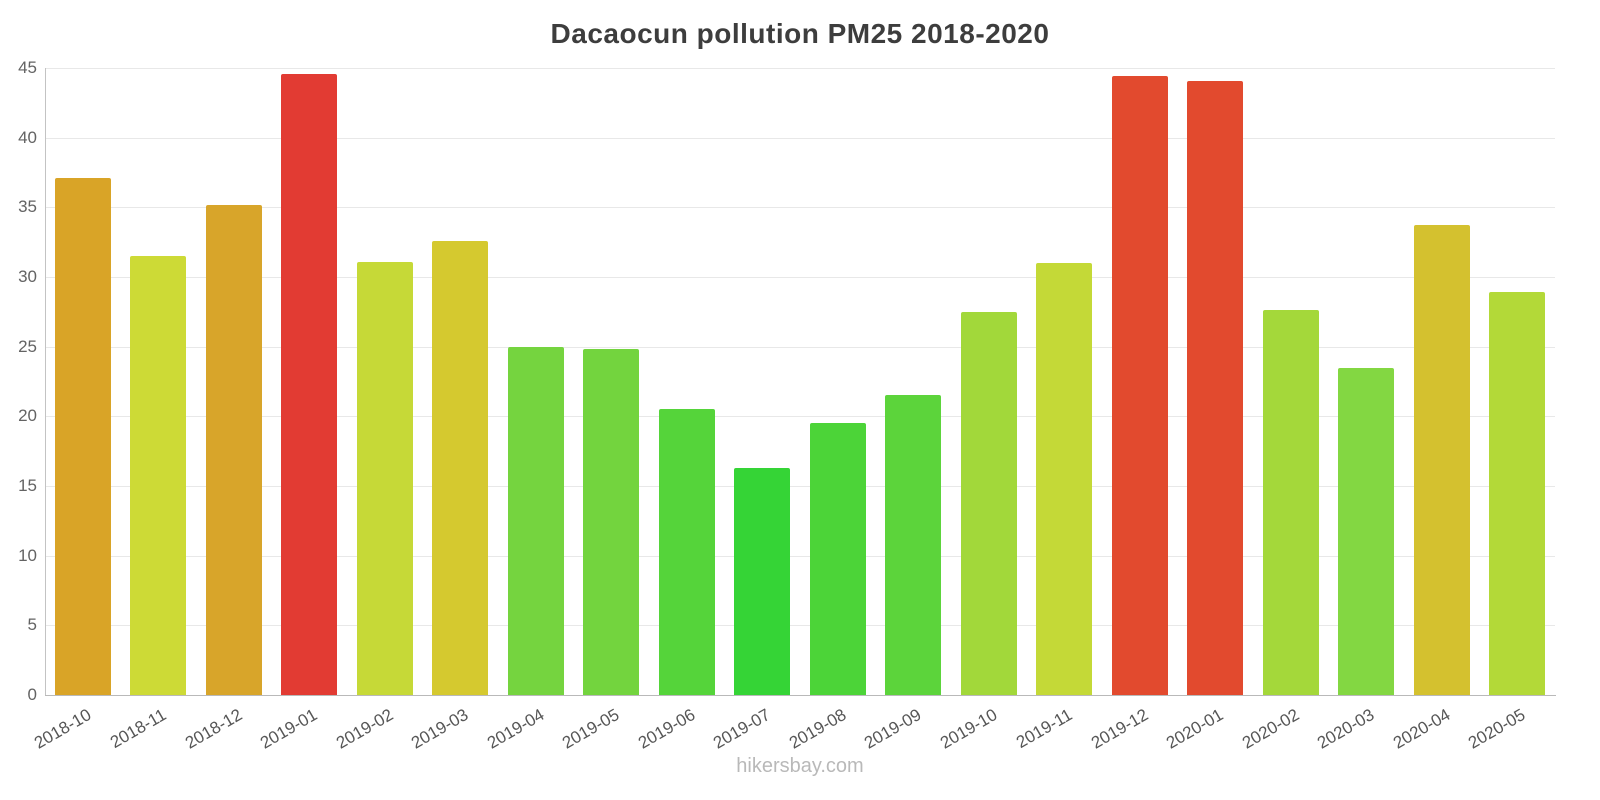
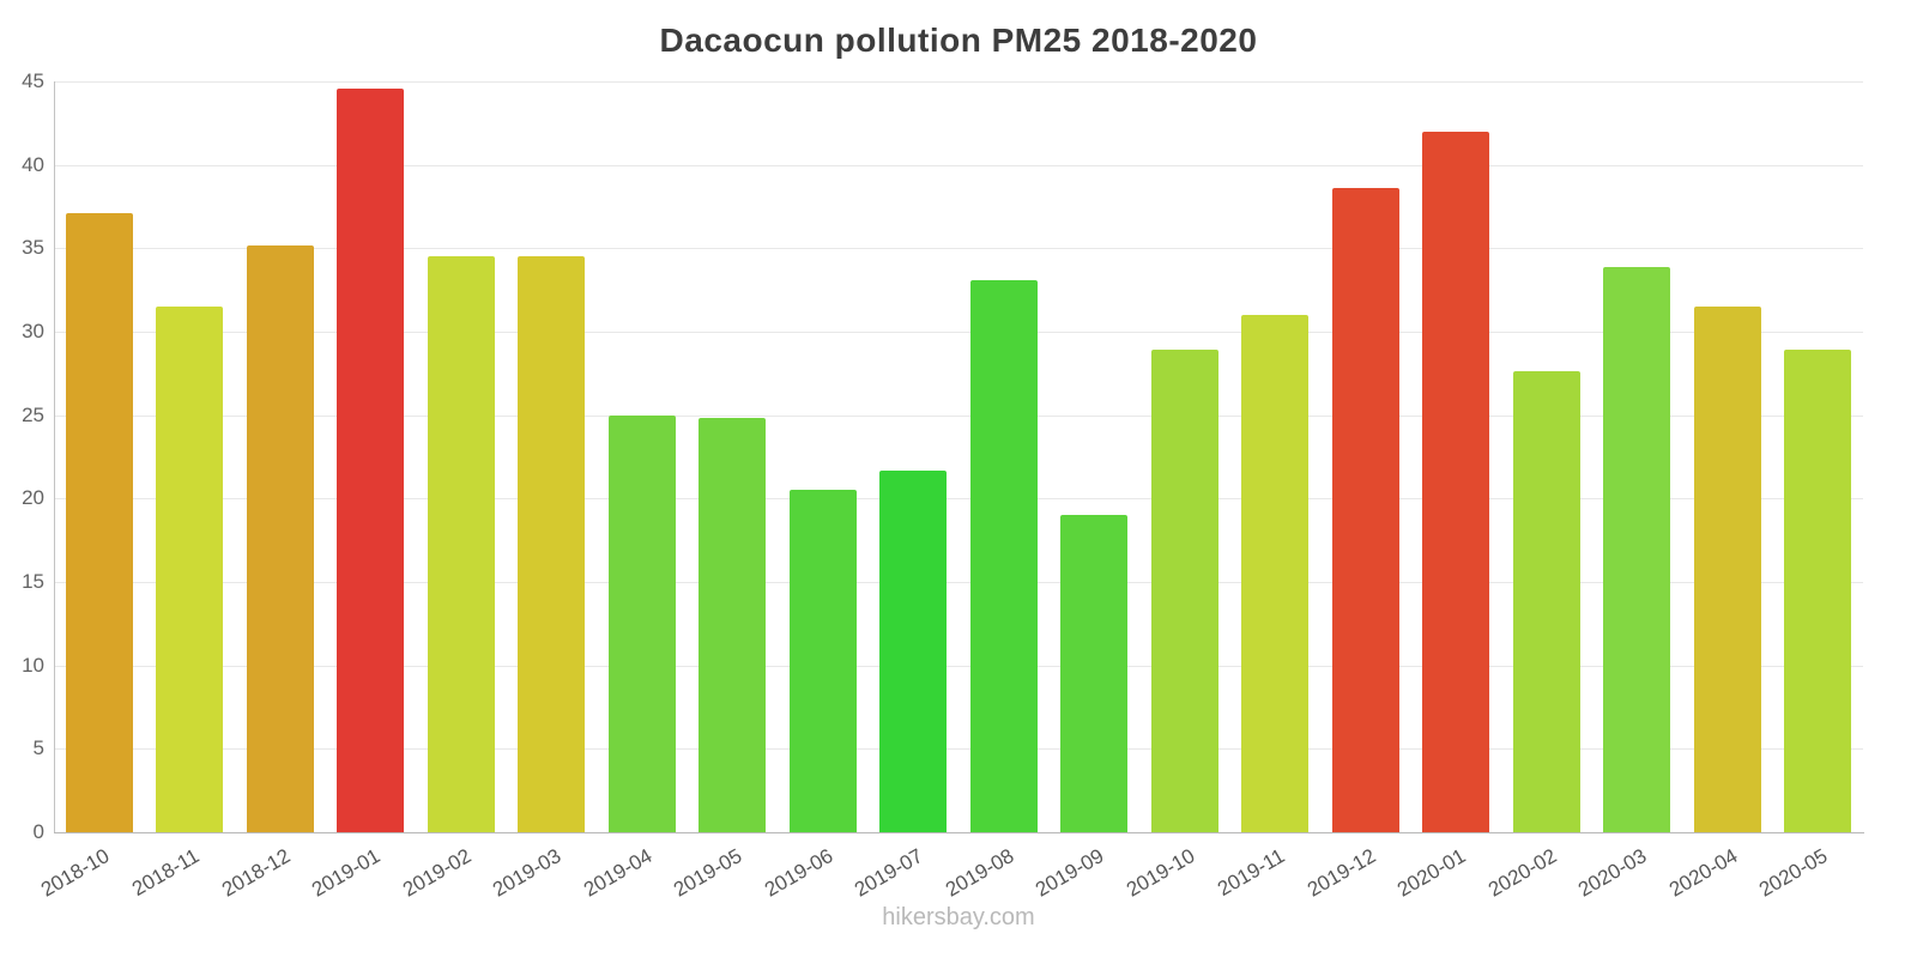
2019-02: 31.1 -> 34.5
2019-03: 32.6 -> 34.5
2019-07: 16.3 -> 21.7
2019-08: 19.5 -> 33.1
2019-09: 21.5 -> 19.0
2019-10: 27.5 -> 28.9
2019-12: 44.4 -> 38.6
2020-01: 44.1 -> 42.0
2020-03: 23.5 -> 33.9
2020-04: 33.7 -> 31.5
